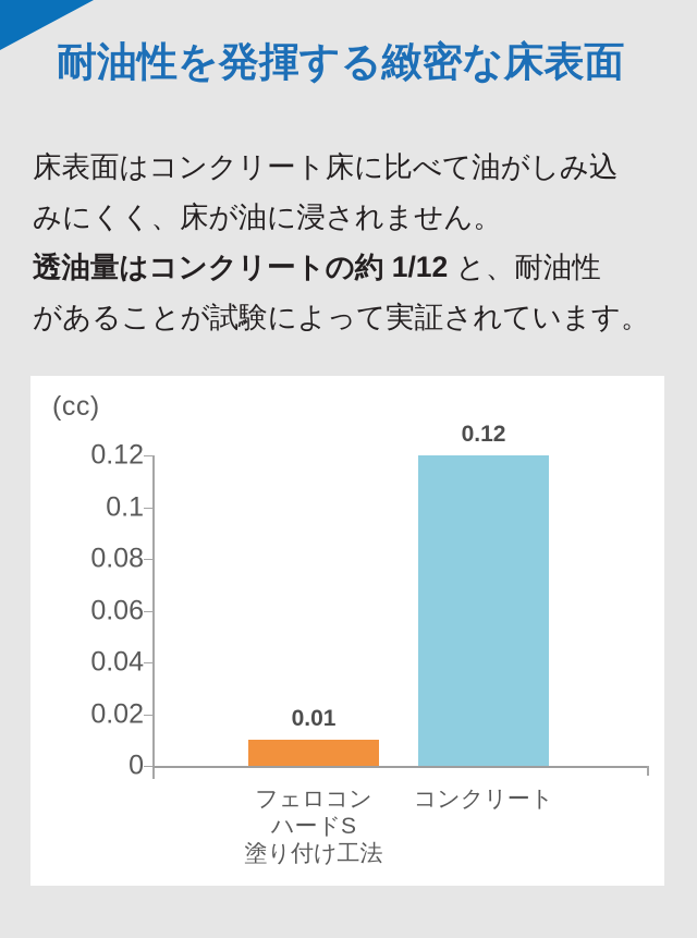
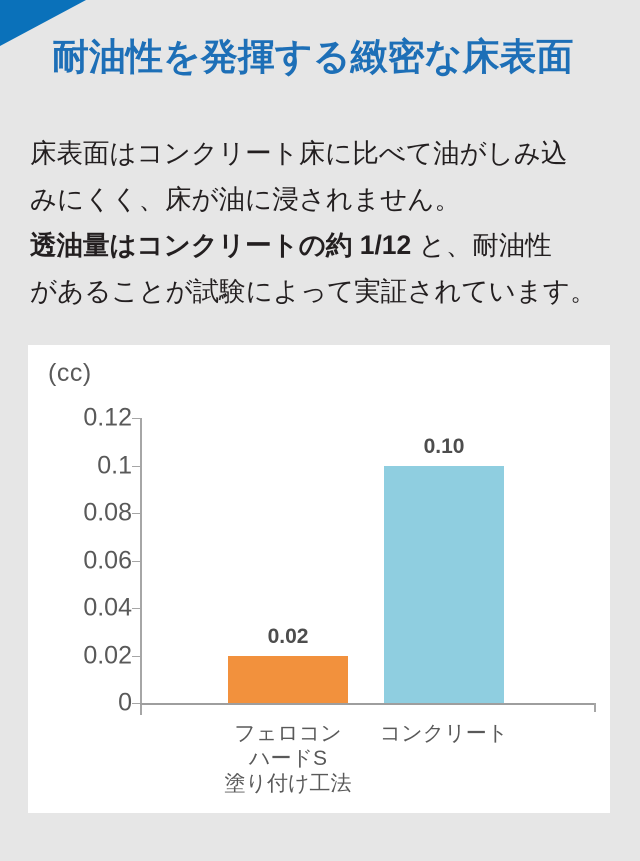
フェロコン ハードS 塗り付け工法: 0.01 -> 0.02
コンクリート: 0.12 -> 0.10
